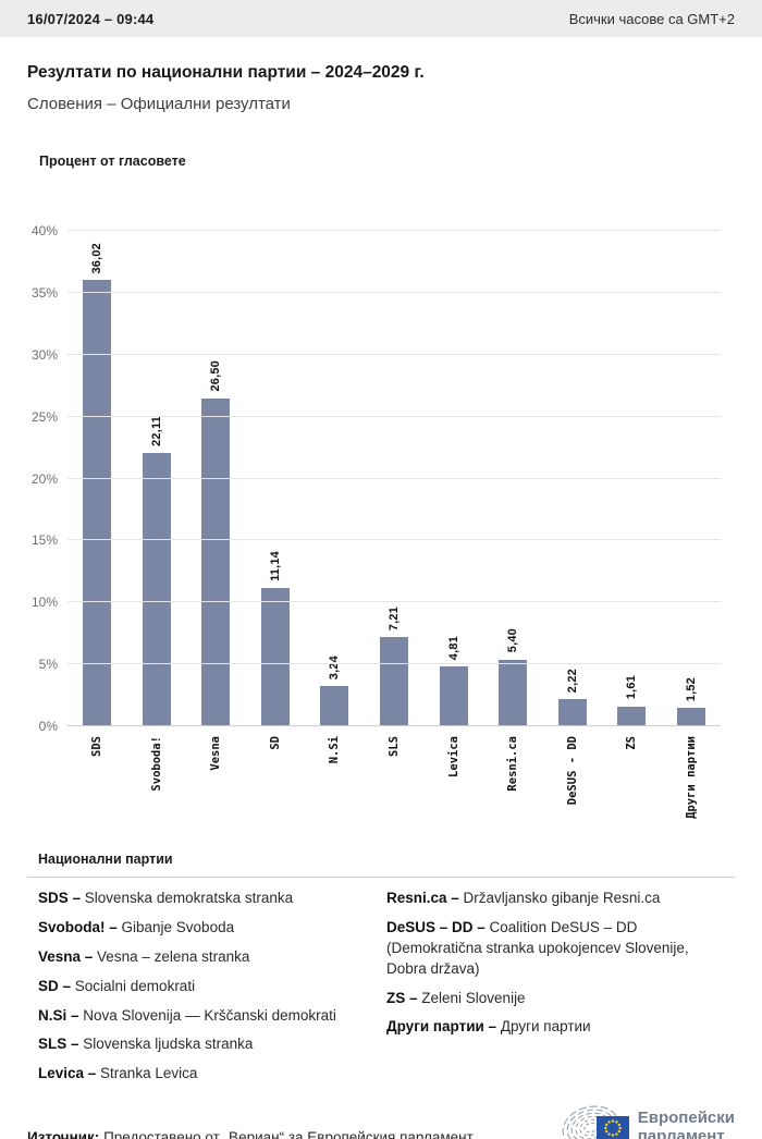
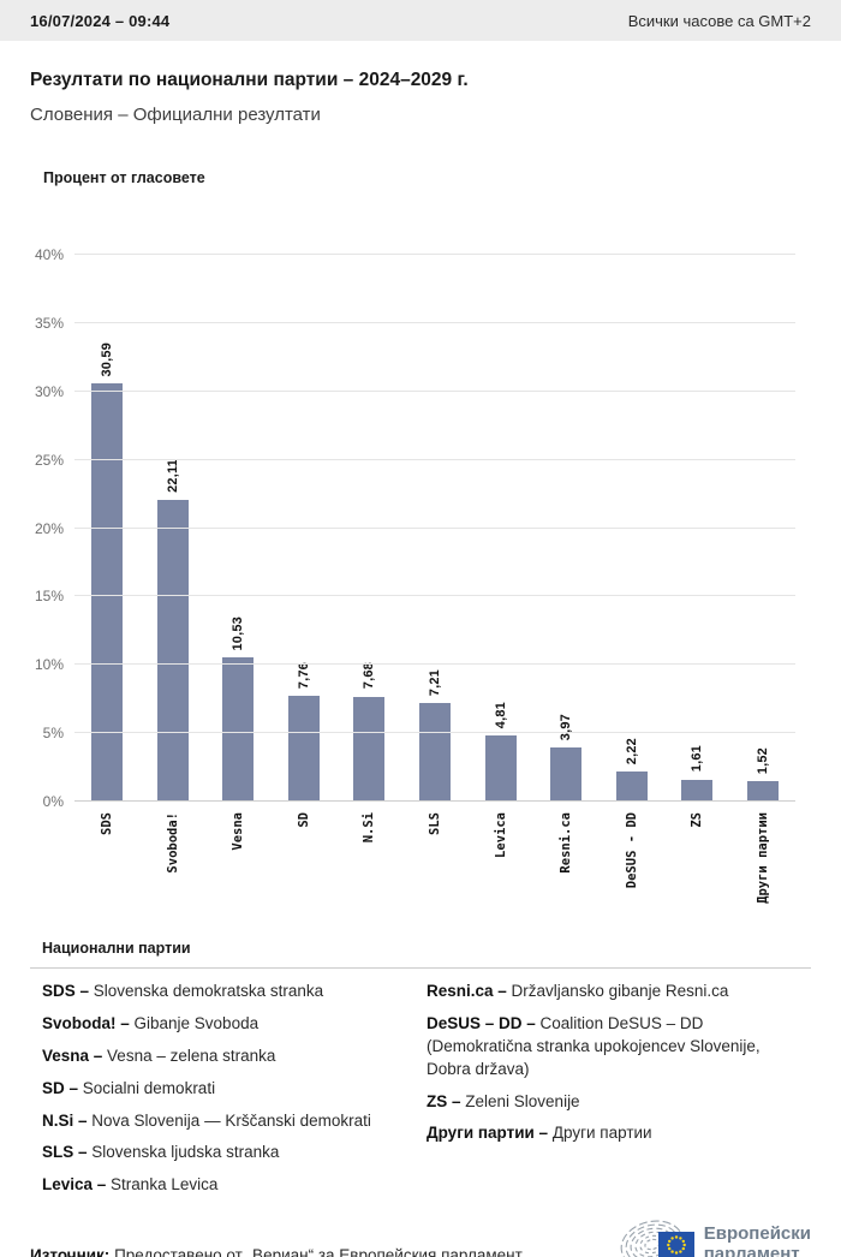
SDS: 36,02 -> 30,59
Vesna: 26,50 -> 10,53
SD: 11,14 -> 7,76
N.Si: 3,24 -> 7,68
Resni.ca: 5,40 -> 3,97
